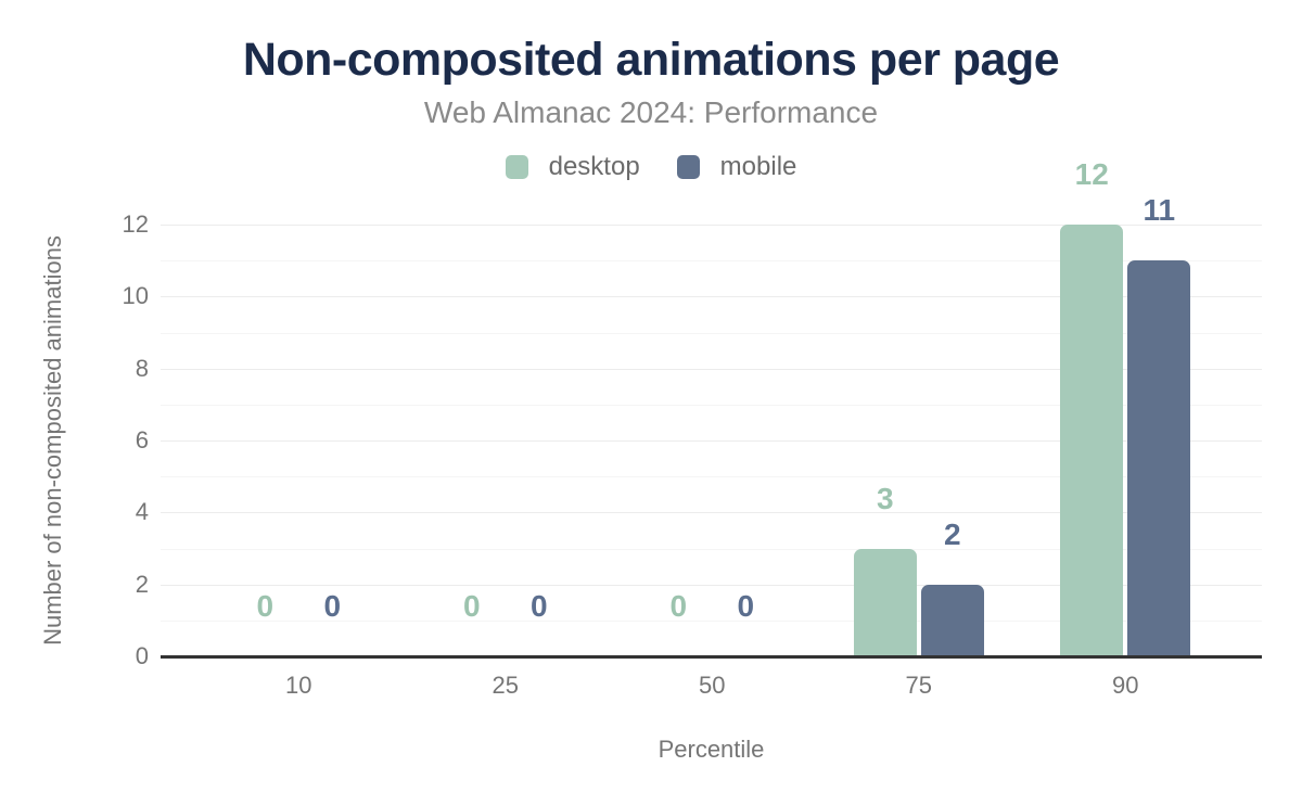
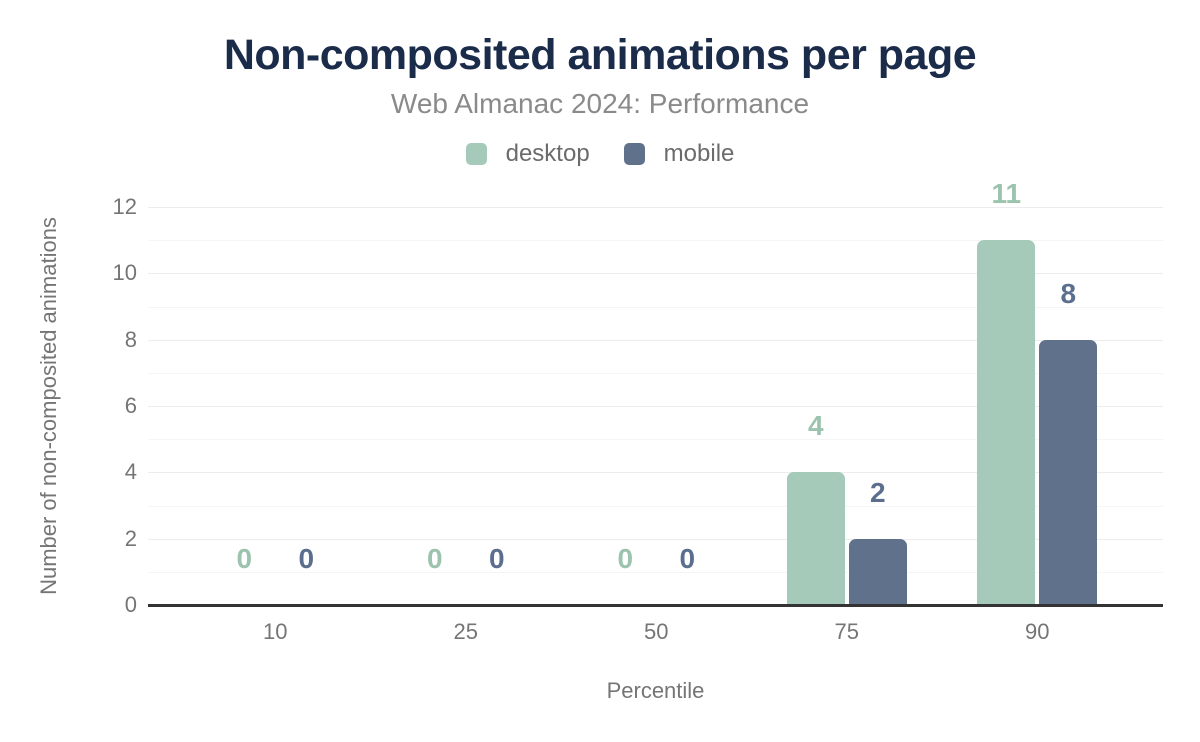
desktop/75: 3 -> 4
desktop/90: 12 -> 11
mobile/90: 11 -> 8
